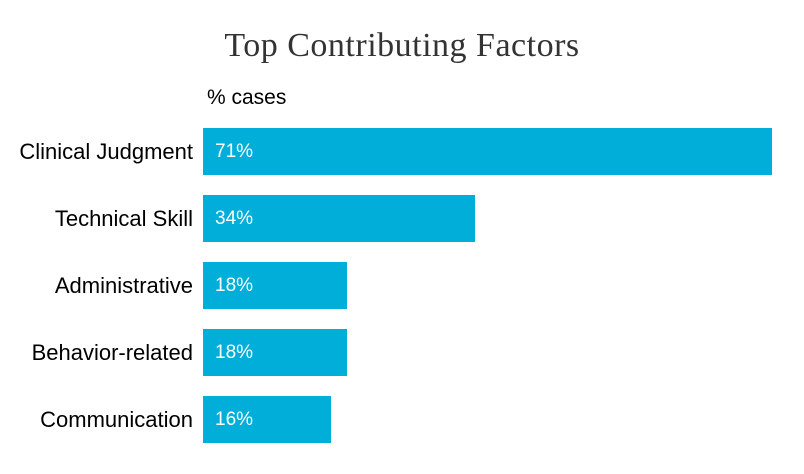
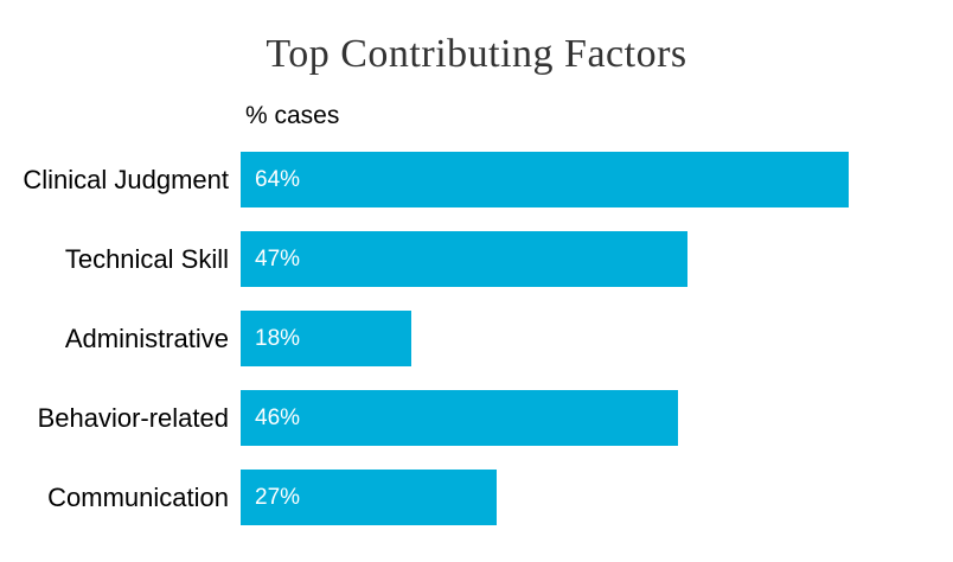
Clinical Judgment: 71% -> 64%
Technical Skill: 34% -> 47%
Behavior-related: 18% -> 46%
Communication: 16% -> 27%
